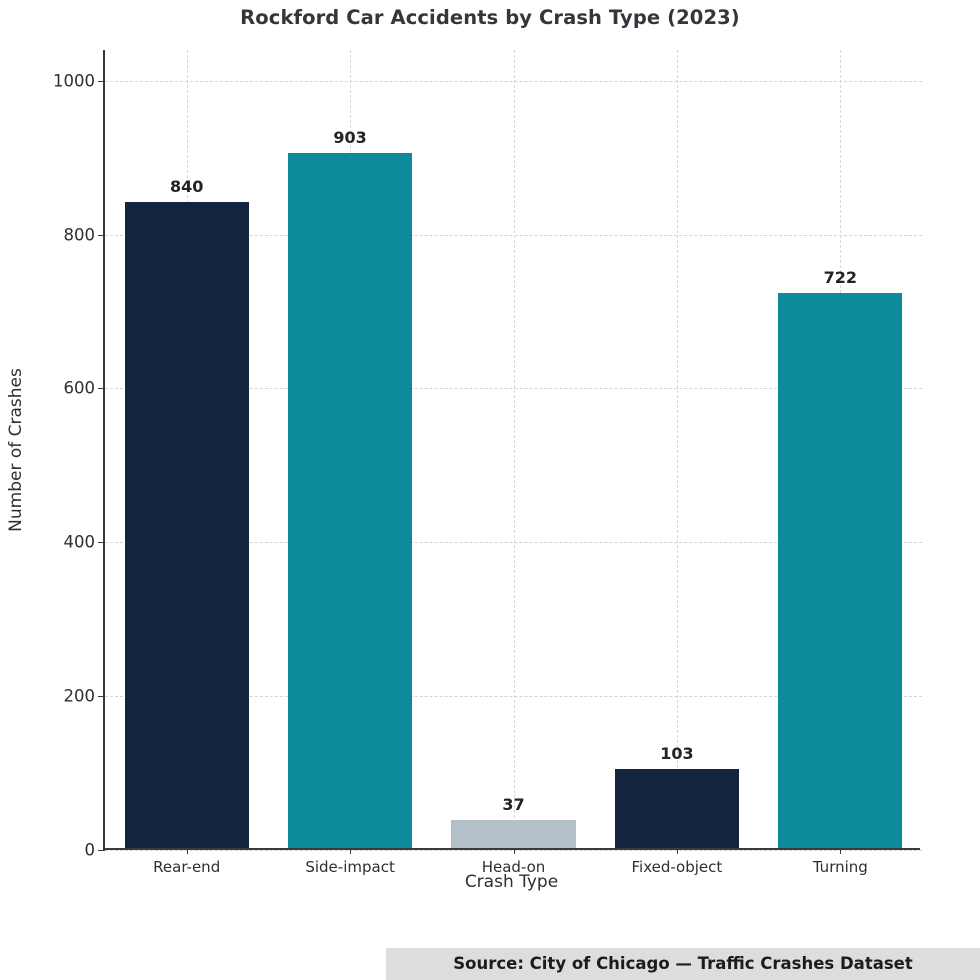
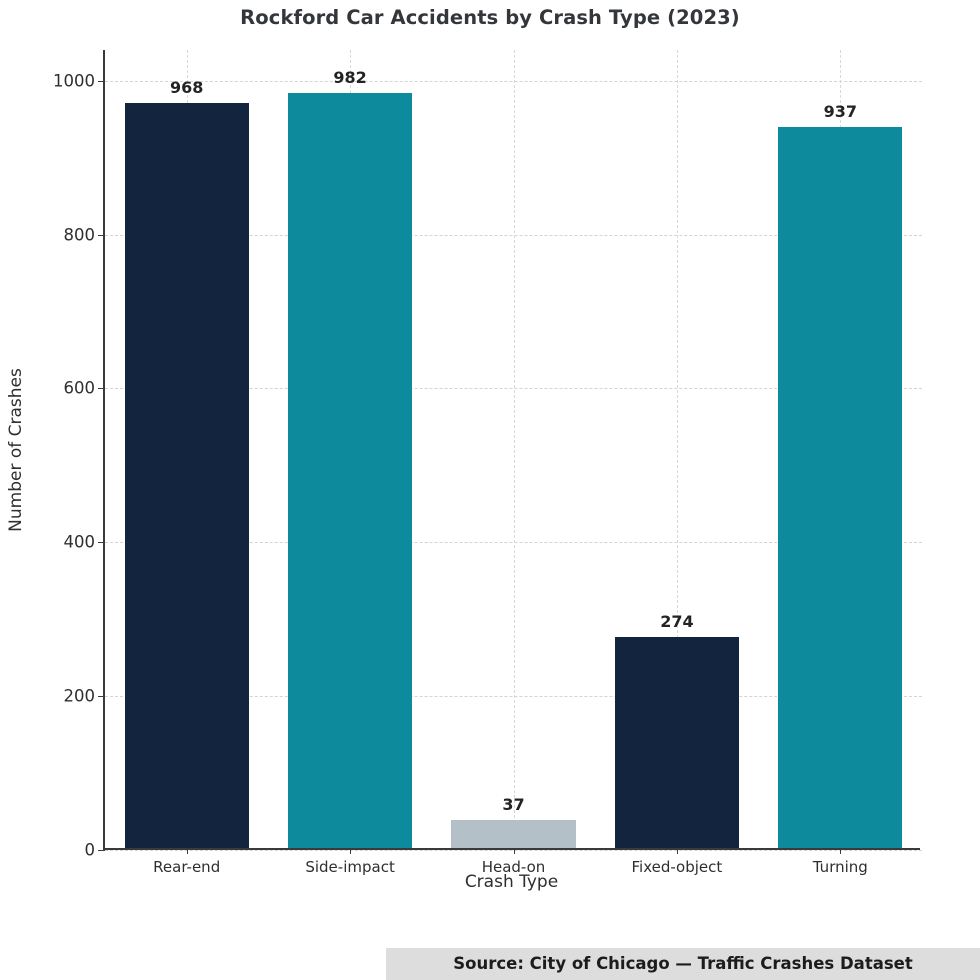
Rear-end: 840 -> 968
Side-impact: 903 -> 982
Fixed-object: 103 -> 274
Turning: 722 -> 937
